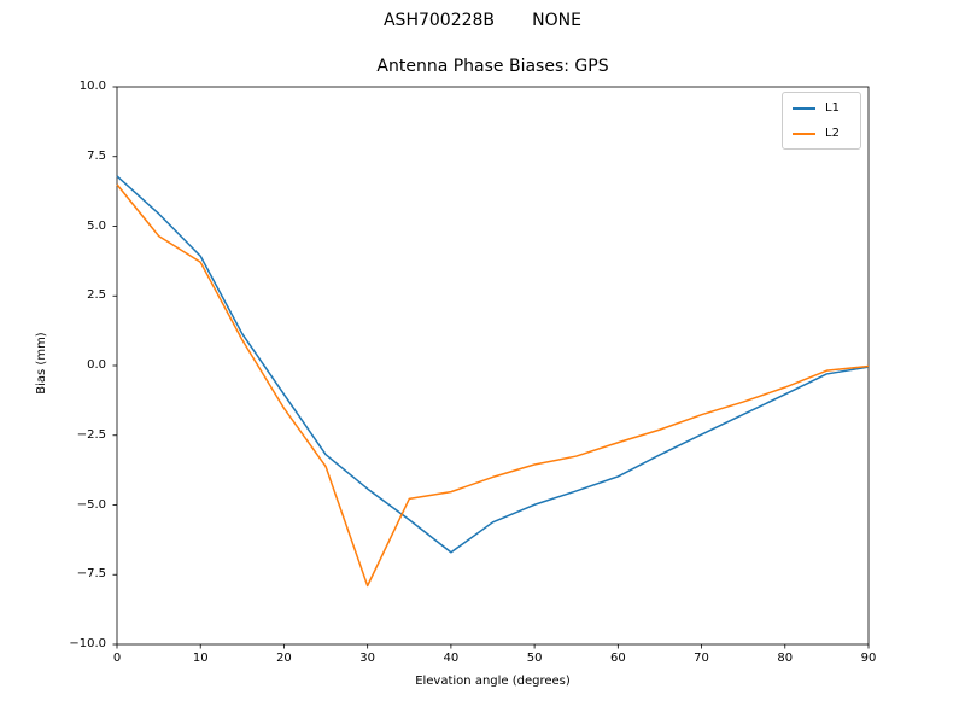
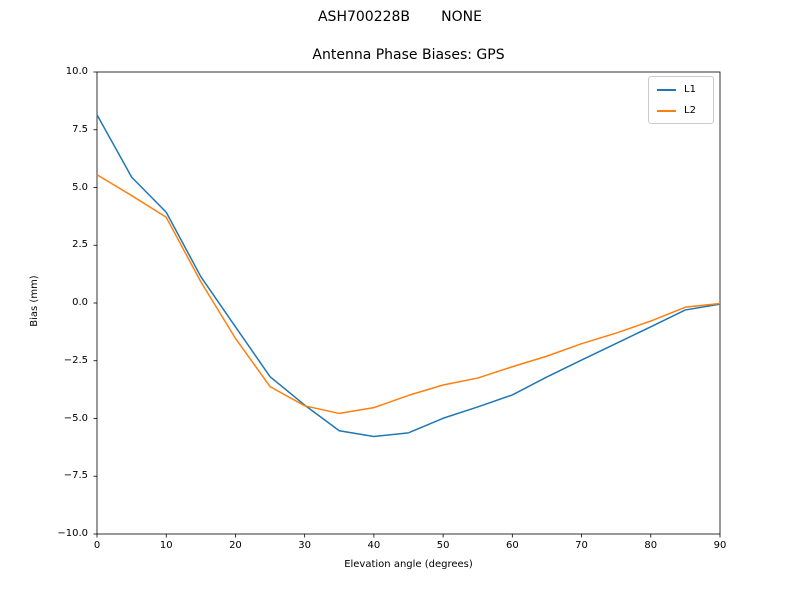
L1/0: 6.8 -> 8.2
L2/0: 6.5 -> 5.5
L2/30: -7.9 -> -4.5
L1/40: -6.7 -> -5.8
